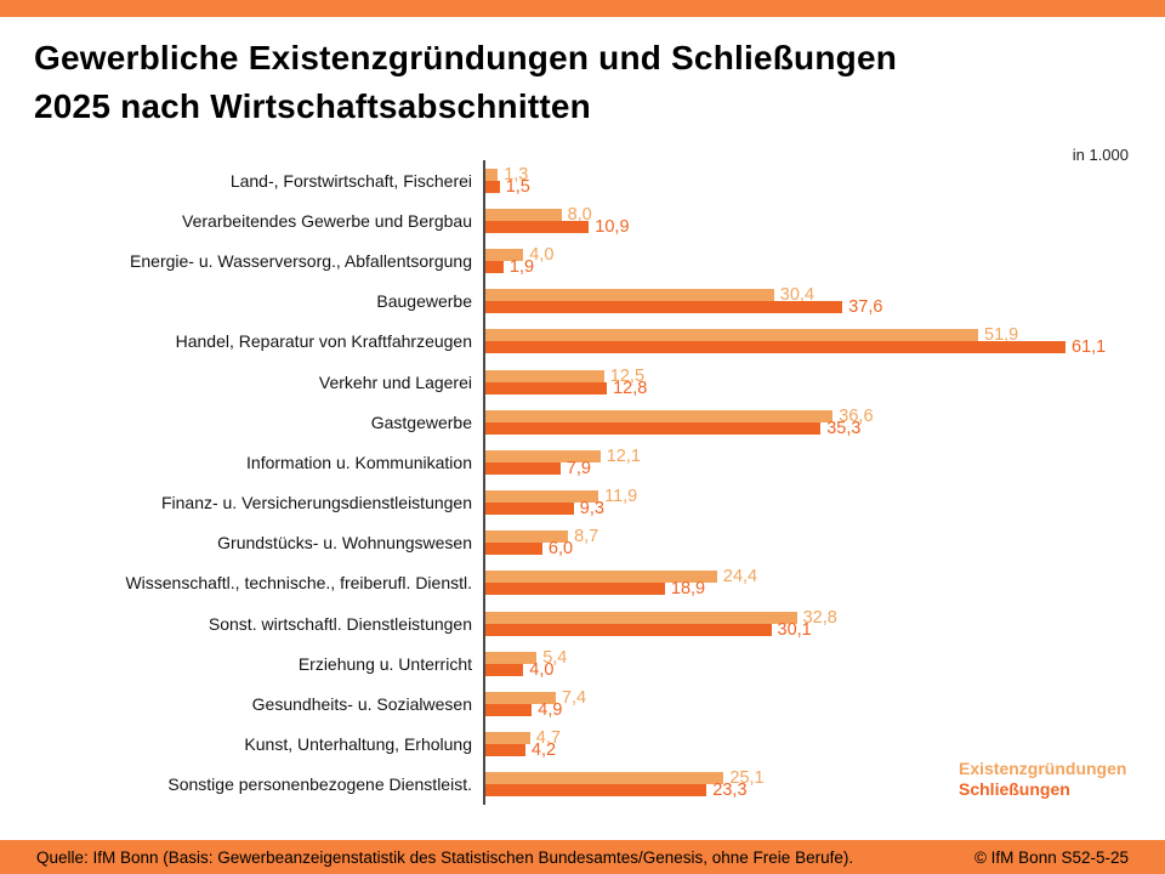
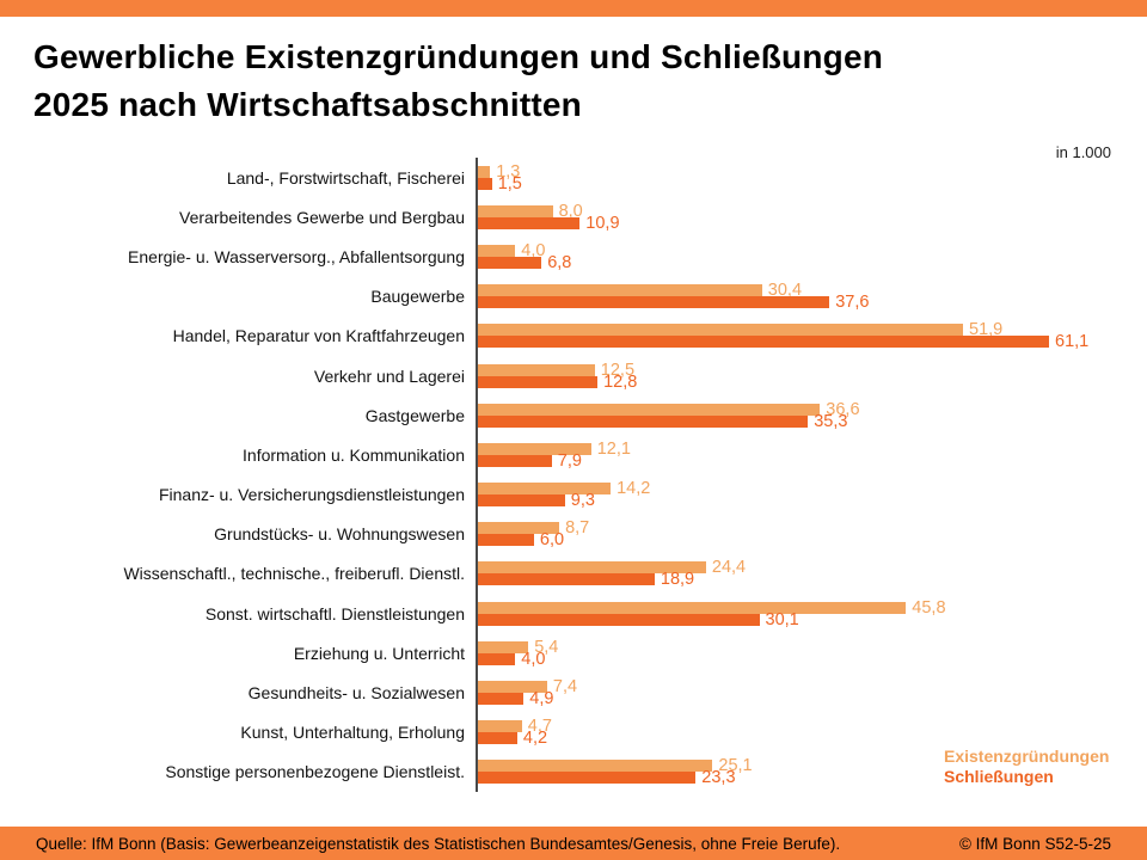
Schließungen/Energie- u. Wasserversorg., Abfallentsorgung: 1,9 -> 6,8
Existenzgründungen/Finanz- u. Versicherungsdienstleistungen: 11,9 -> 14,2
Existenzgründungen/Sonst. wirtschaftl. Dienstleistungen: 32,8 -> 45,8
